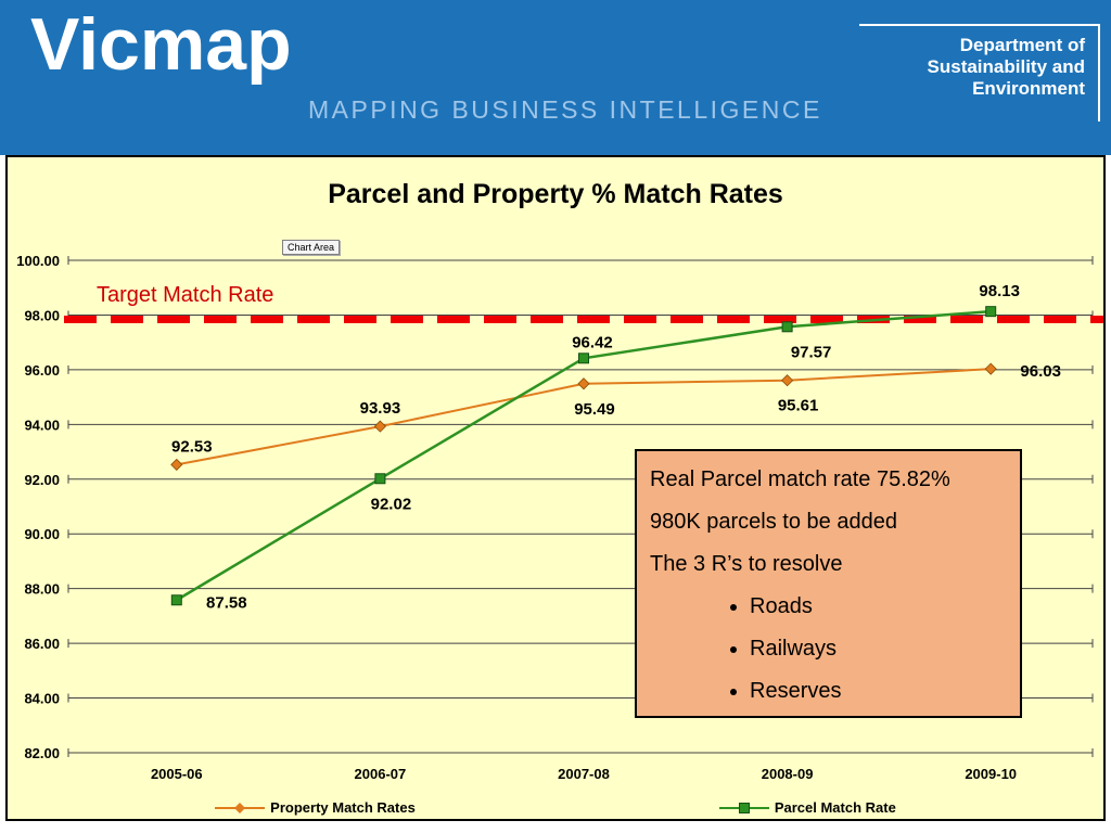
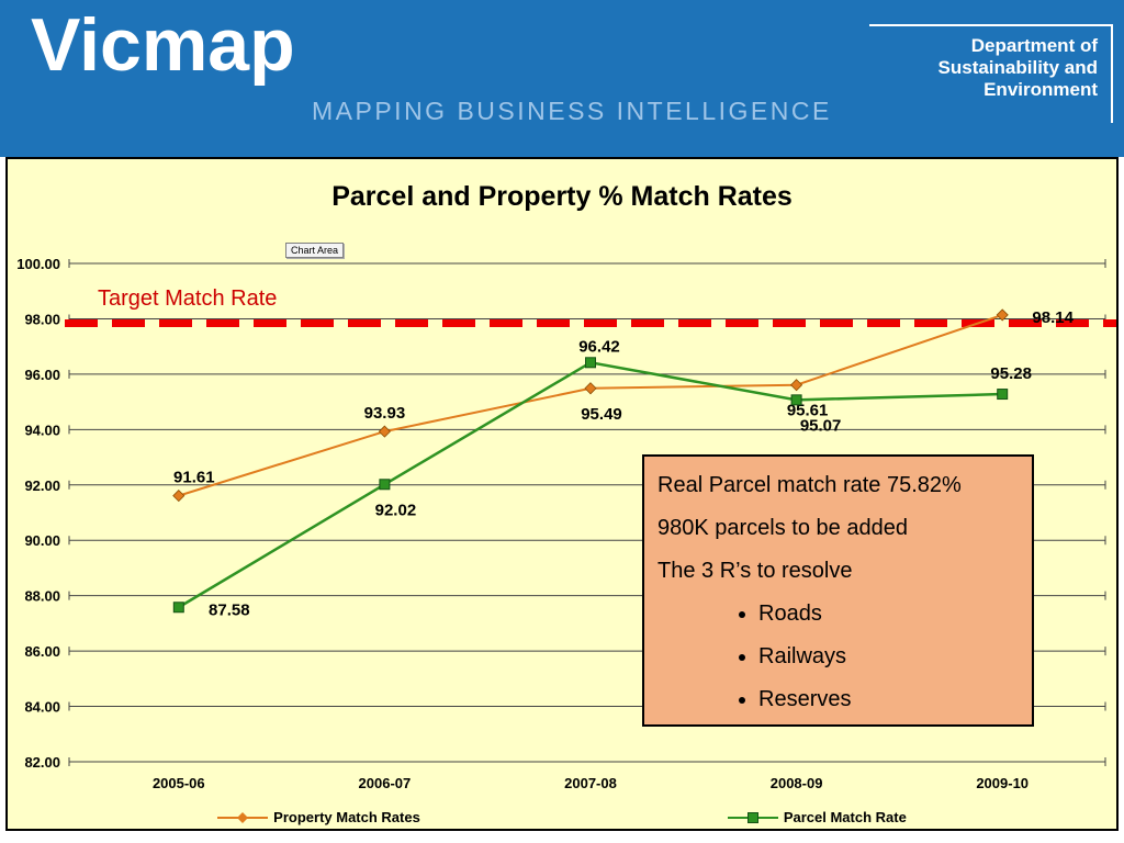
Property Match Rates/2005-06: 92.53 -> 91.61
Parcel Match Rate/2008-09: 97.57 -> 95.07
Property Match Rates/2009-10: 96.03 -> 98.14
Parcel Match Rate/2009-10: 98.13 -> 95.28
